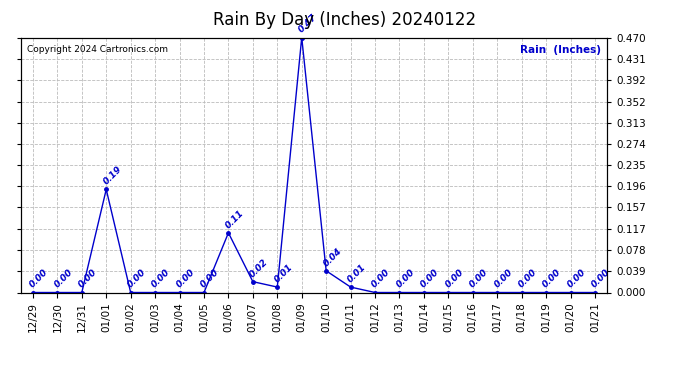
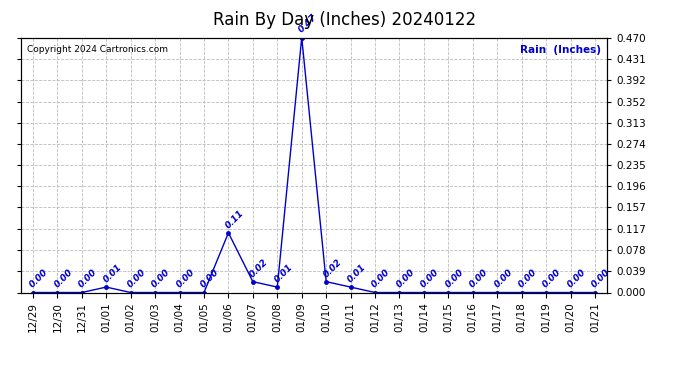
01/01: 0.19 -> 0.01
01/10: 0.04 -> 0.02
